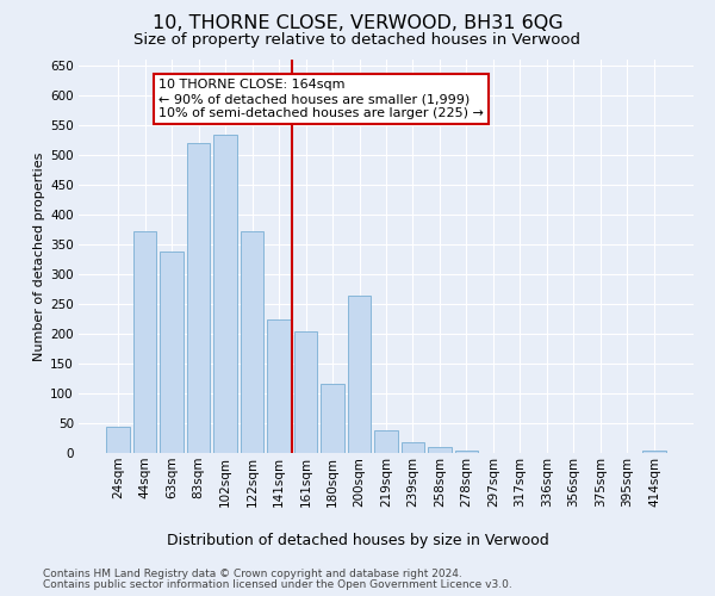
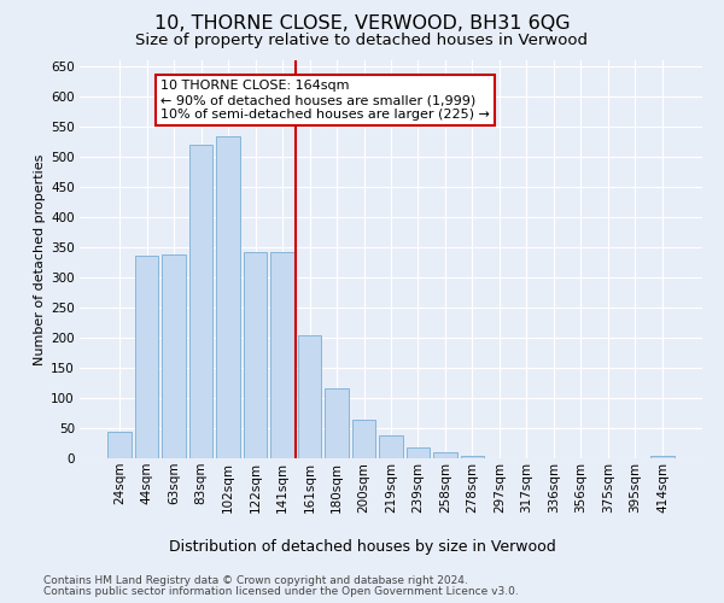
44sqm: 372 -> 337
122sqm: 372 -> 343
141sqm: 224 -> 342
200sqm: 264 -> 65
